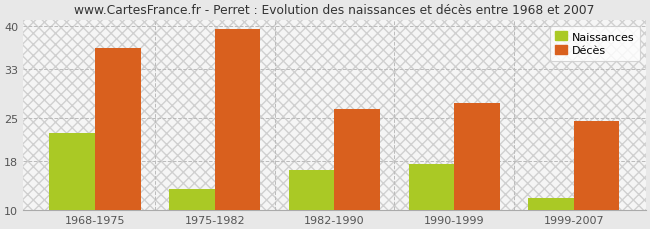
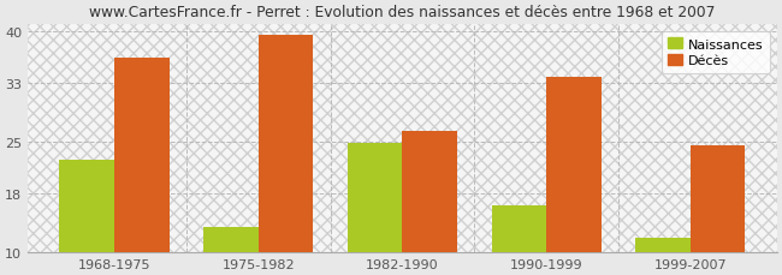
Naissances/1982-1990: 16.5 -> 24.8
Naissances/1990-1999: 17.5 -> 16.4
Décès/1990-1999: 27.5 -> 33.8
